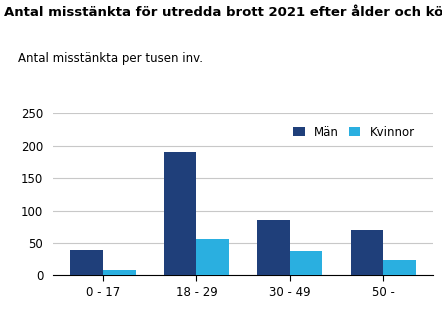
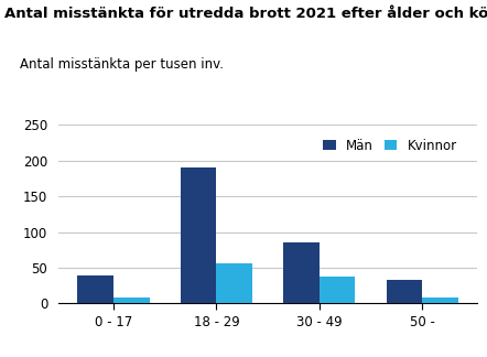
Män/50 -: 70 -> 33
Kvinnor/50 -: 24 -> 8
